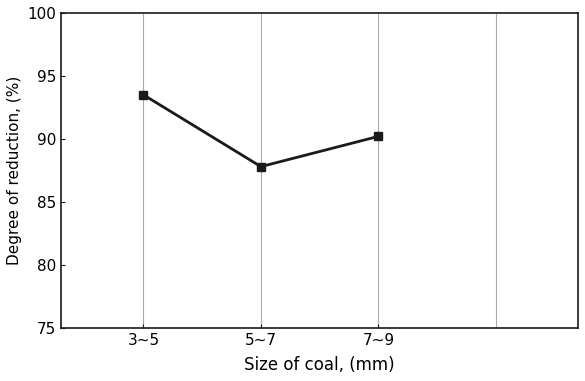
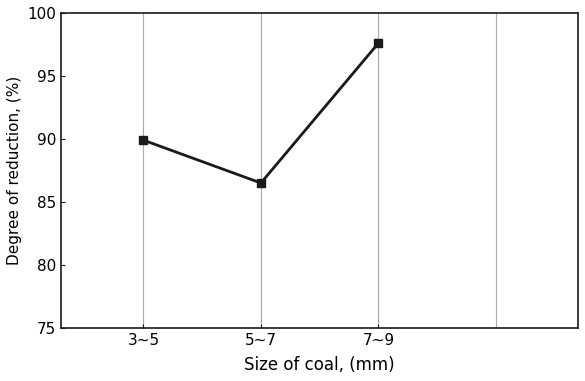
3~5: 93.5 -> 89.9
5~7: 87.8 -> 86.5
7~9: 90.2 -> 97.6
